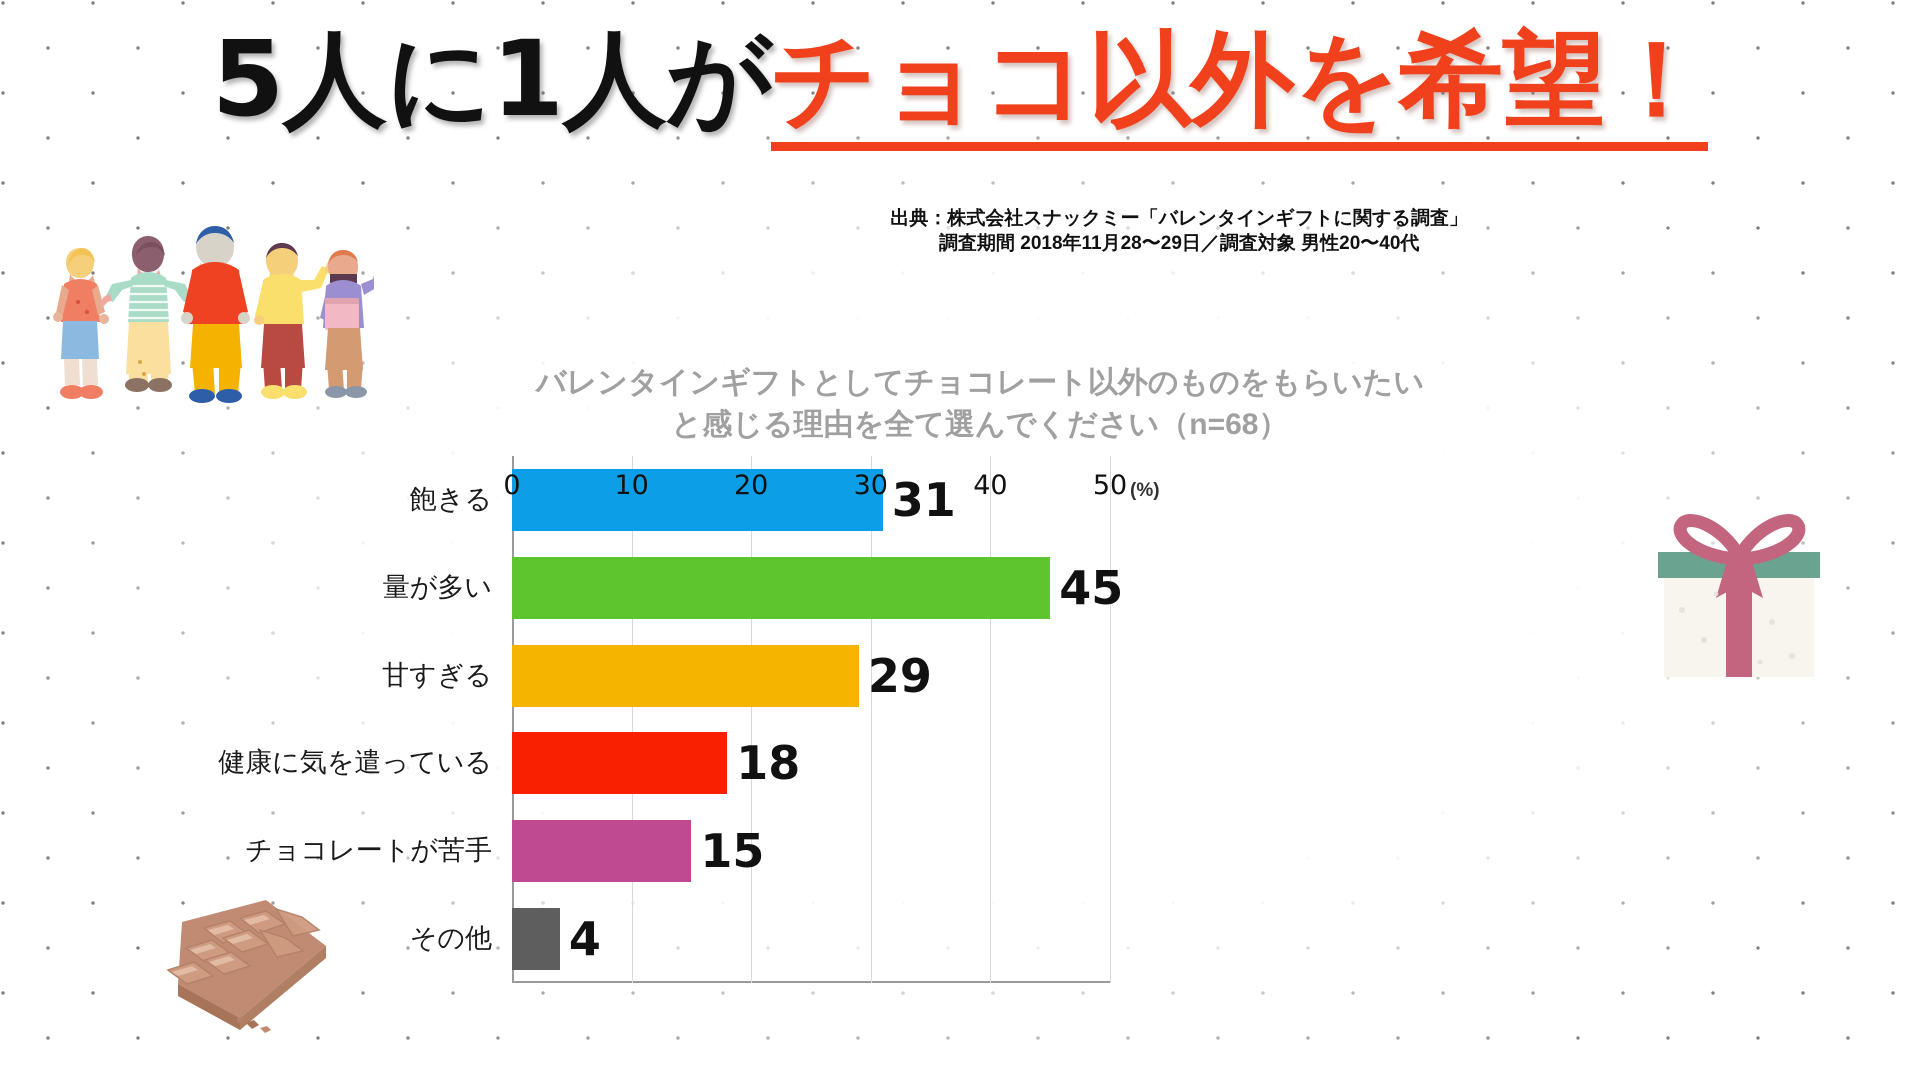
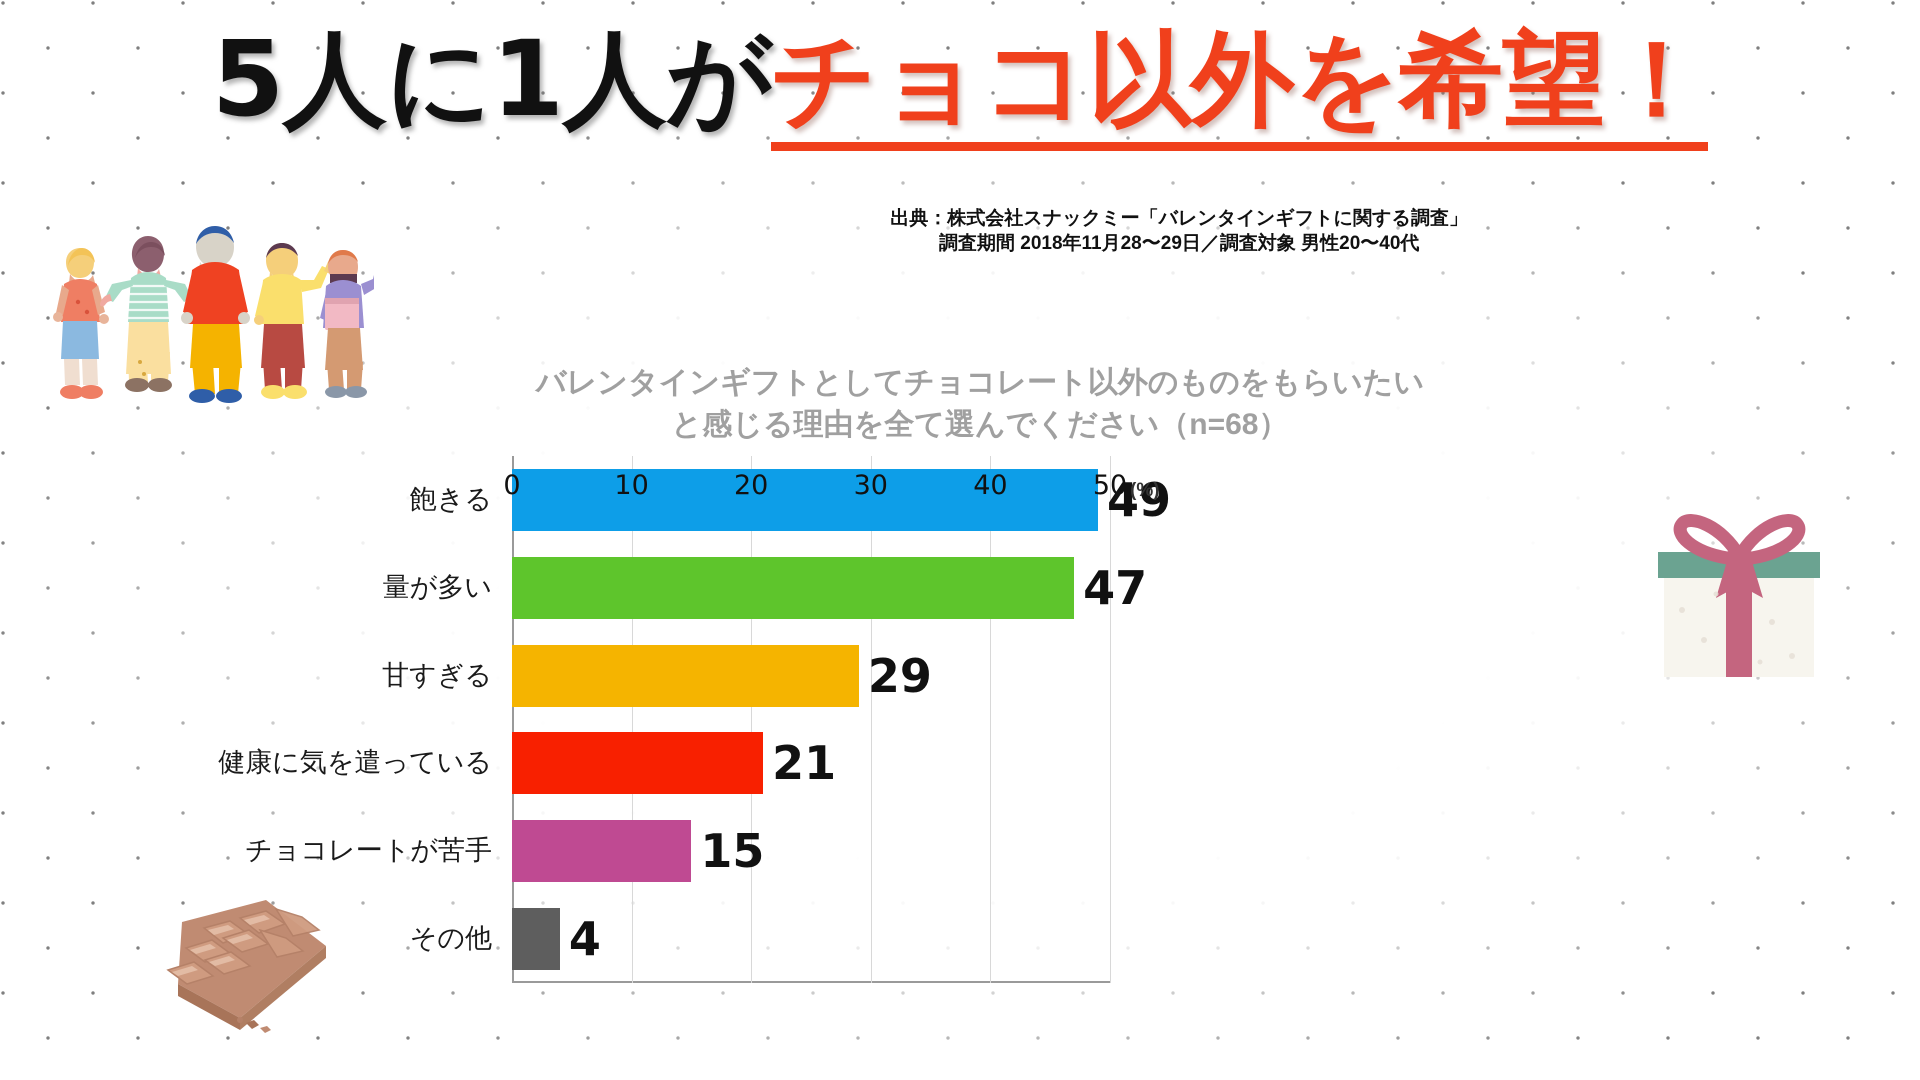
飽きる: 31 -> 49
量が多い: 45 -> 47
健康に気を遣っている: 18 -> 21
